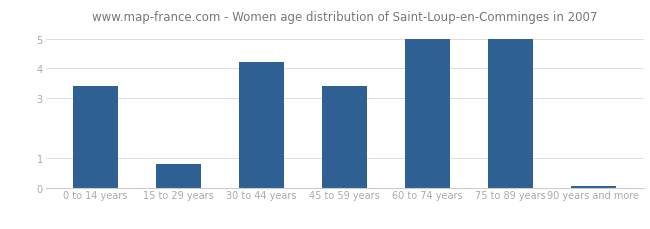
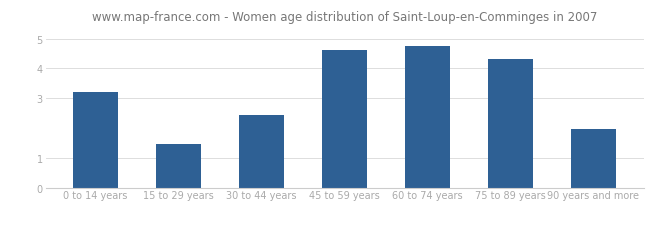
0 to 14 years: 3.40 -> 3.20
15 to 29 years: 0.80 -> 1.45
30 to 44 years: 4.20 -> 2.45
45 to 59 years: 3.40 -> 4.60
60 to 74 years: 5.00 -> 4.75
75 to 89 years: 5.00 -> 4.30
90 years and more: 0.05 -> 1.95
